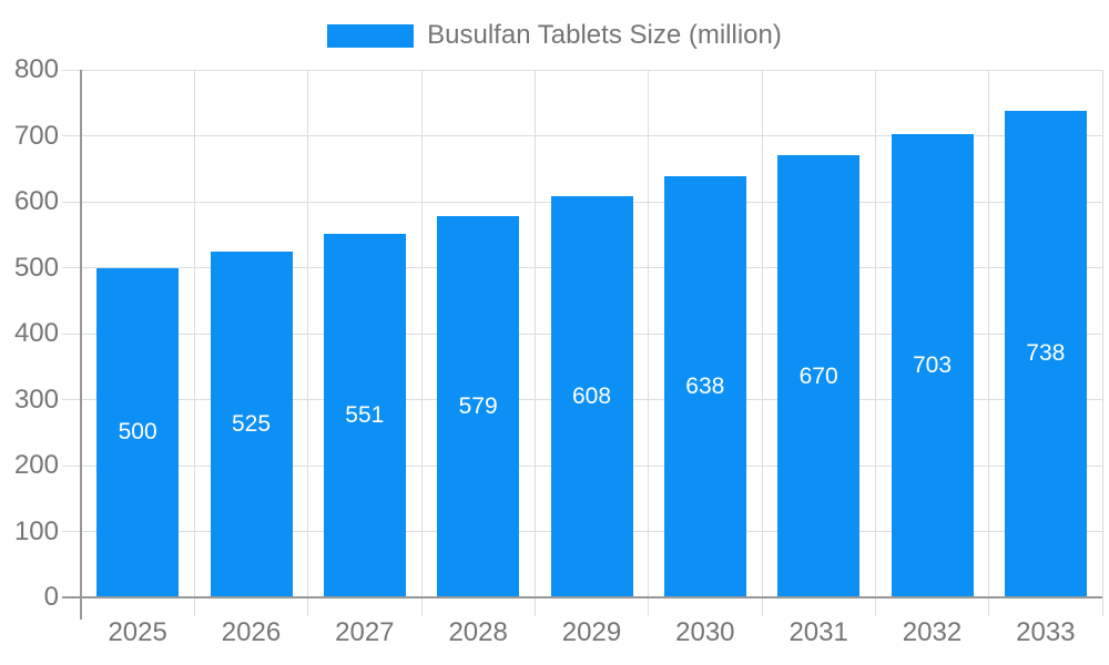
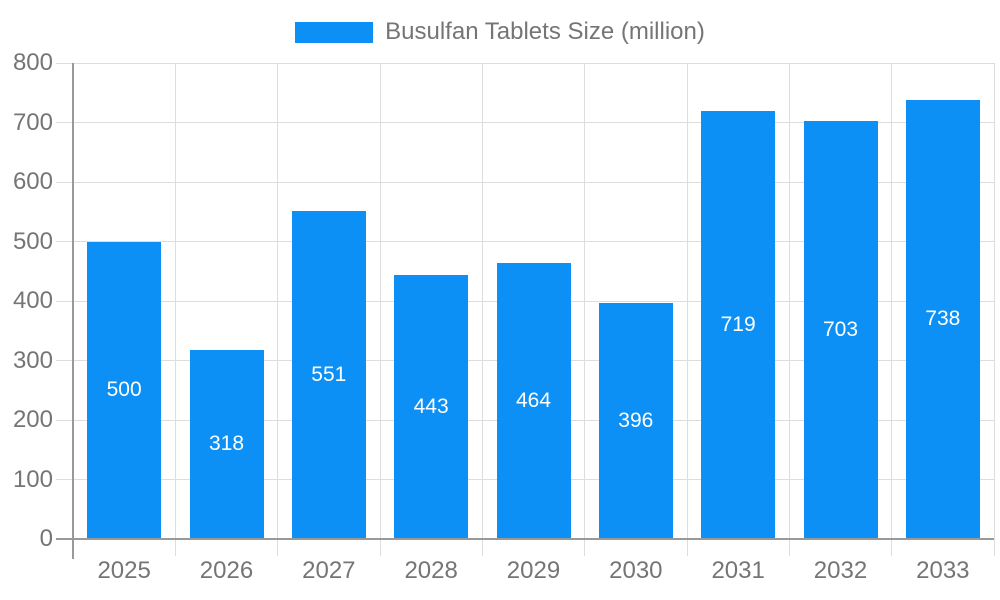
2026: 525 -> 318
2028: 579 -> 443
2029: 608 -> 464
2030: 638 -> 396
2031: 670 -> 719
